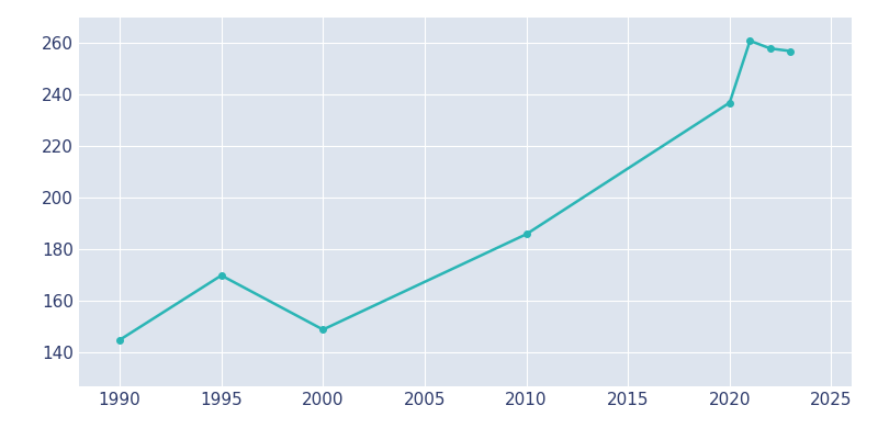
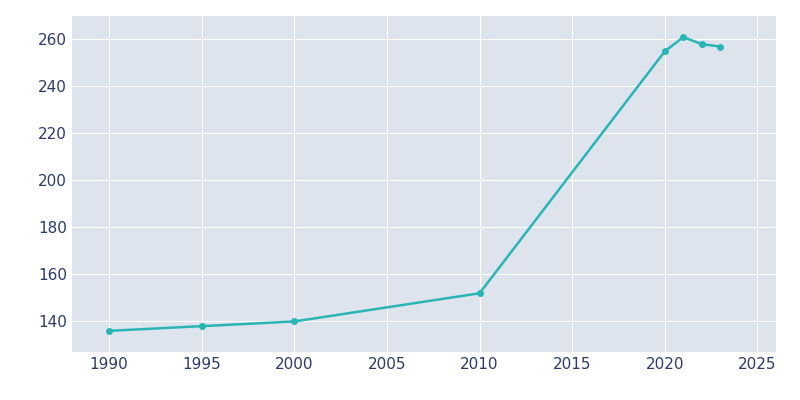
1990: 145 -> 136
1995: 170 -> 138
2000: 149 -> 140
2010: 186 -> 152
2020: 237 -> 255
